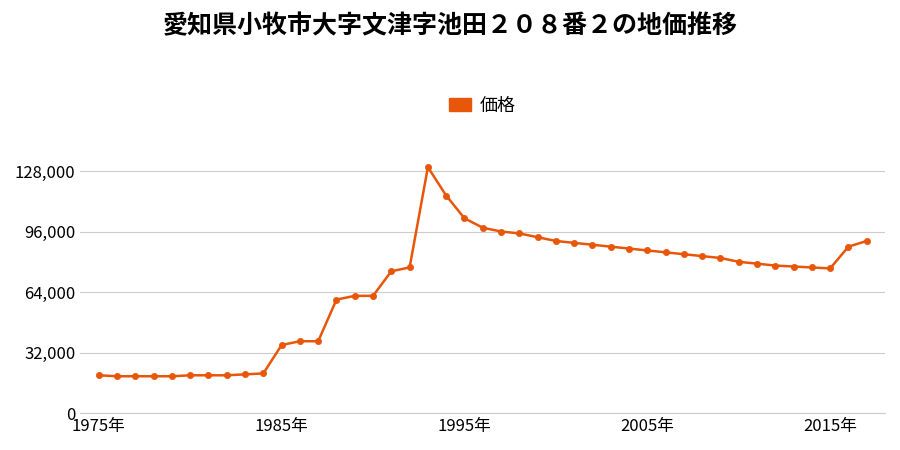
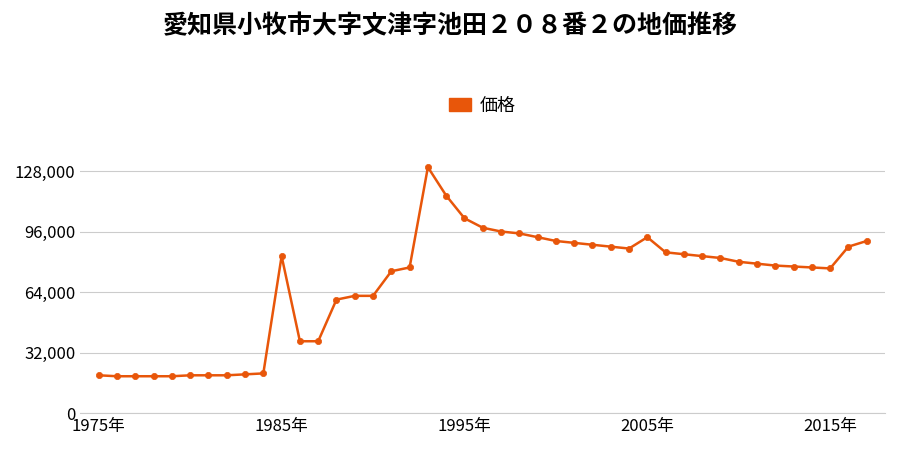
1985年: 36,000 -> 83,000
2005年: 86,000 -> 93,000
